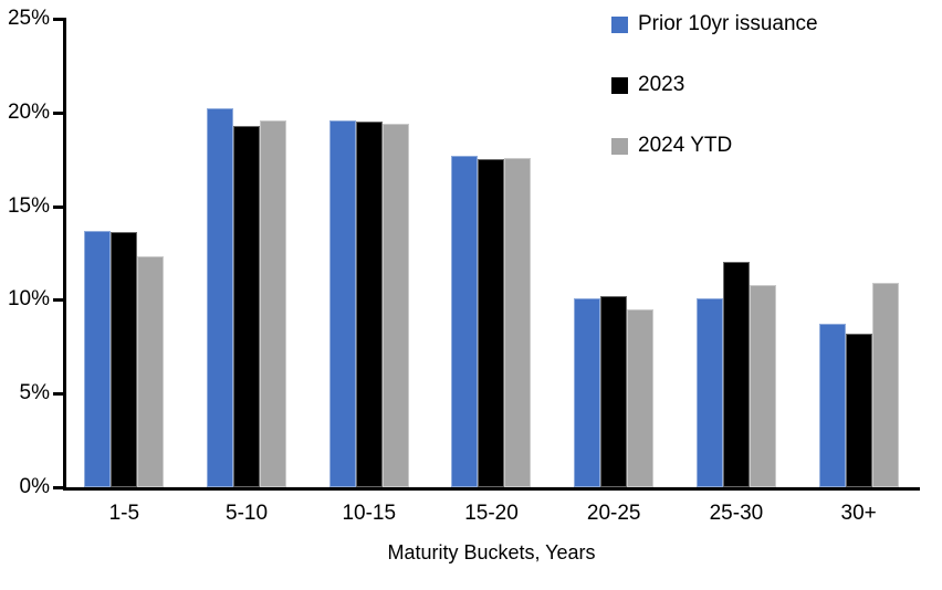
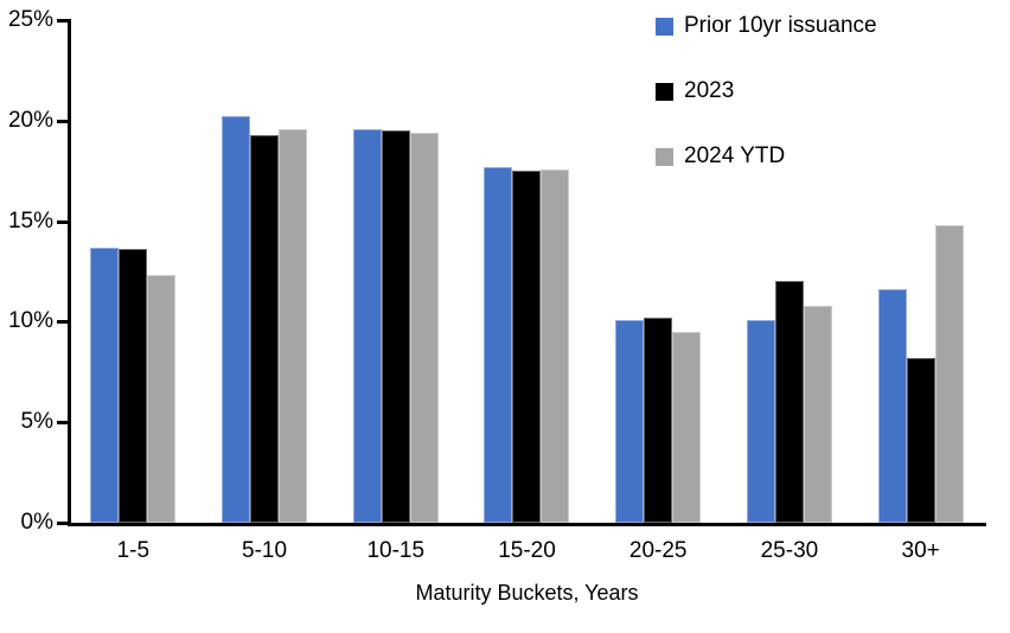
Prior 10yr issuance/30+: 8.7% -> 11.6%
2024 YTD/30+: 10.9% -> 14.8%
